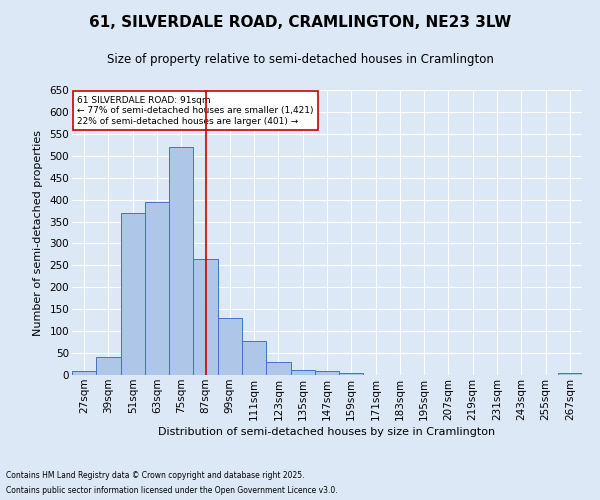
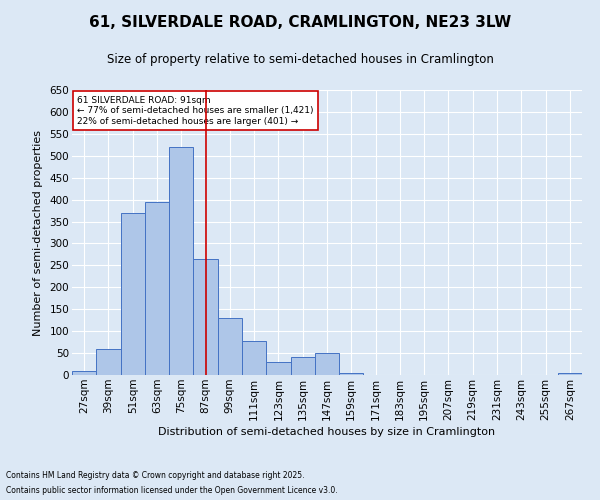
39sqm: 40 -> 60
135sqm: 12 -> 40
147sqm: 9 -> 50
